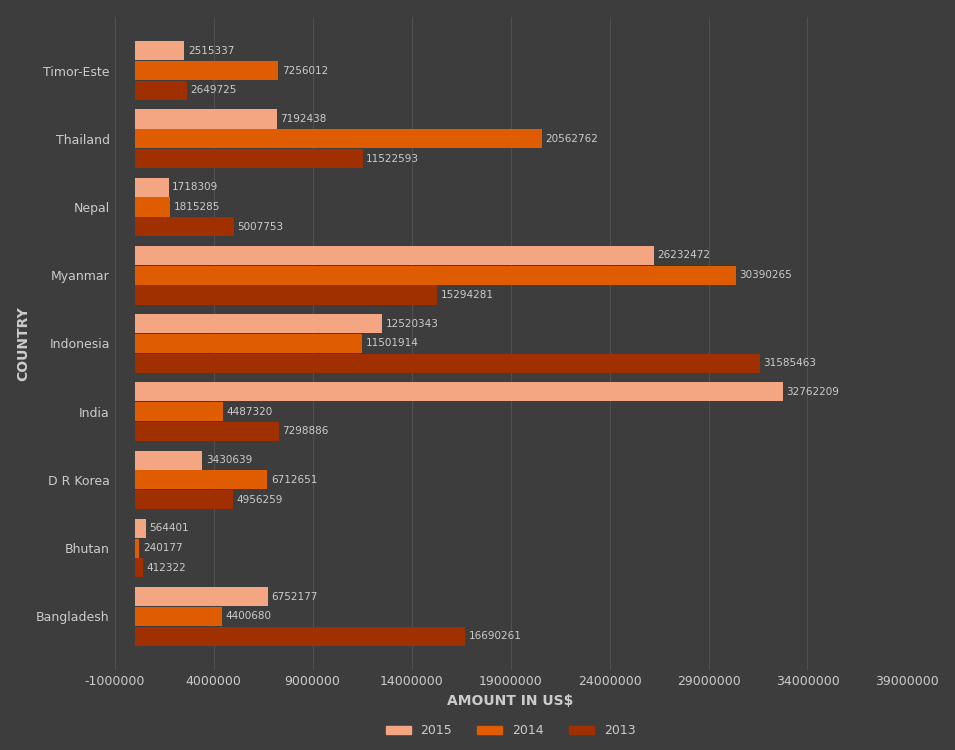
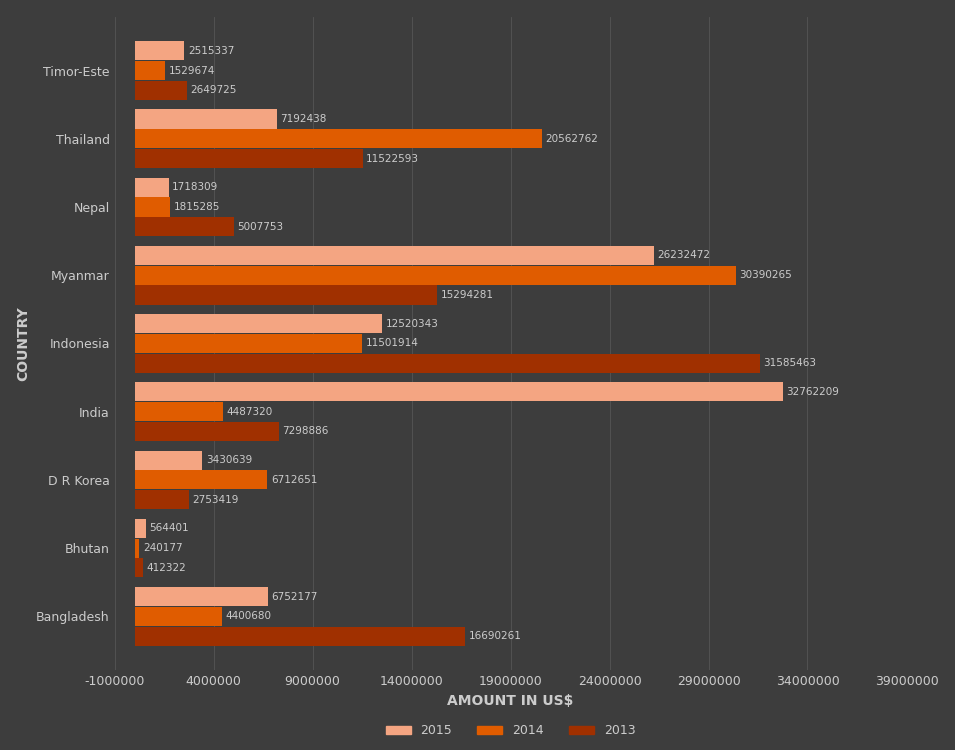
2014/Timor-Este: 7256012 -> 1529674
2013/D R Korea: 4956259 -> 2753419
